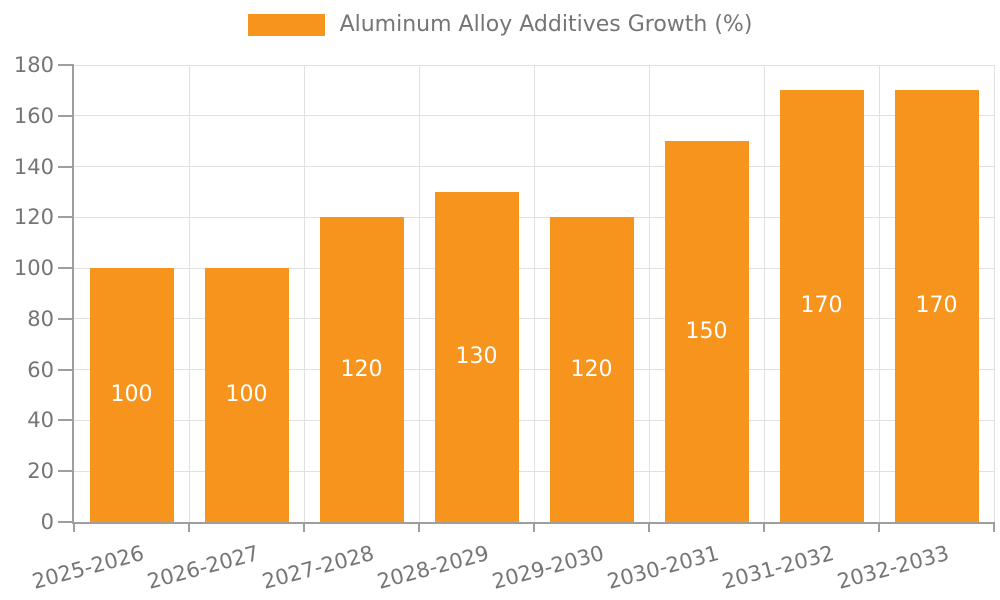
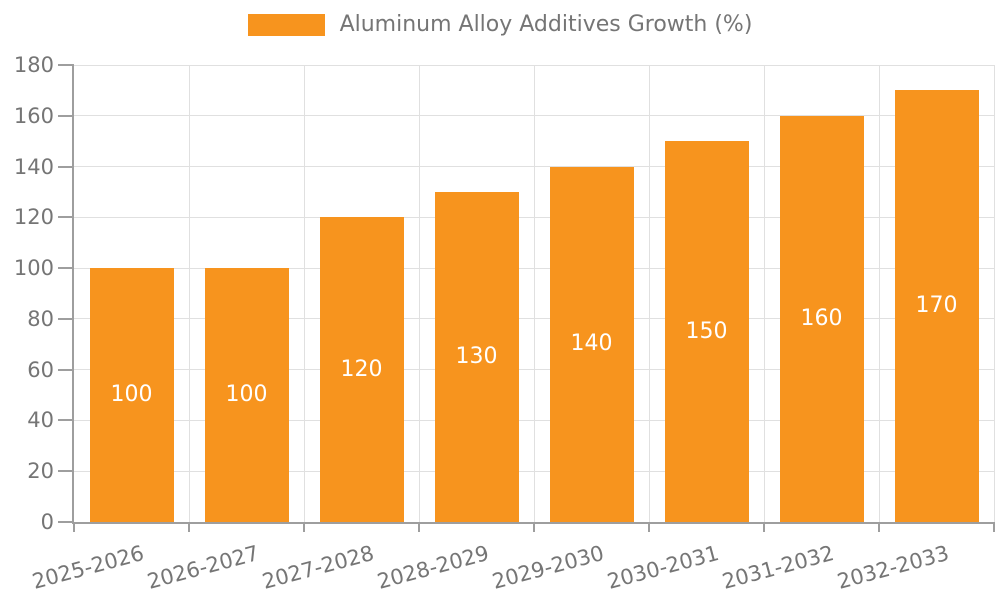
2029-2030: 120 -> 140
2031-2032: 170 -> 160
